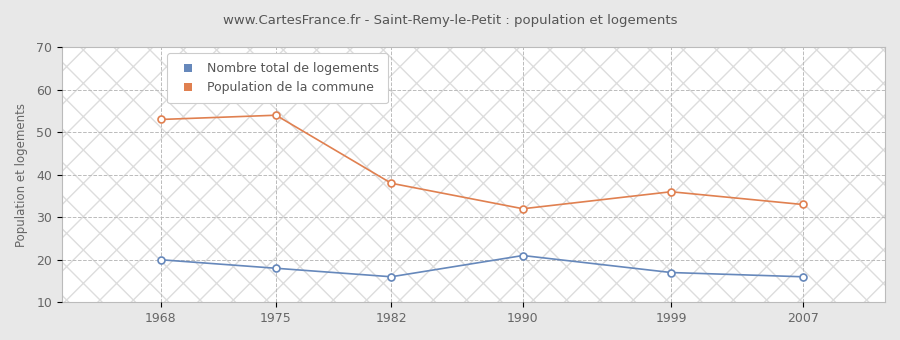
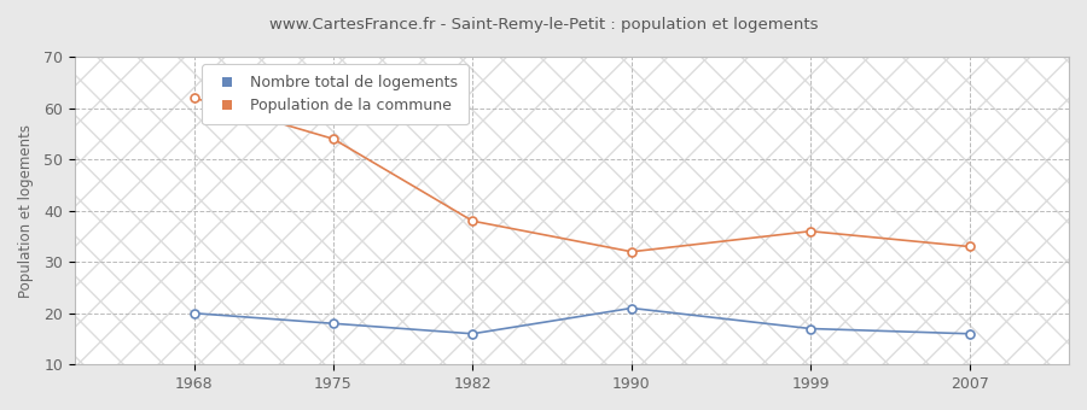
Population de la commune/1968: 53 -> 62
